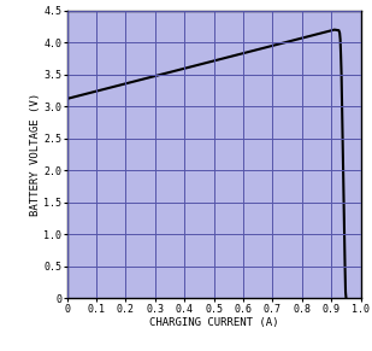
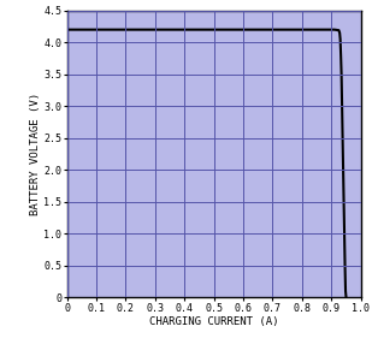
0: 3.12 -> 4.20
